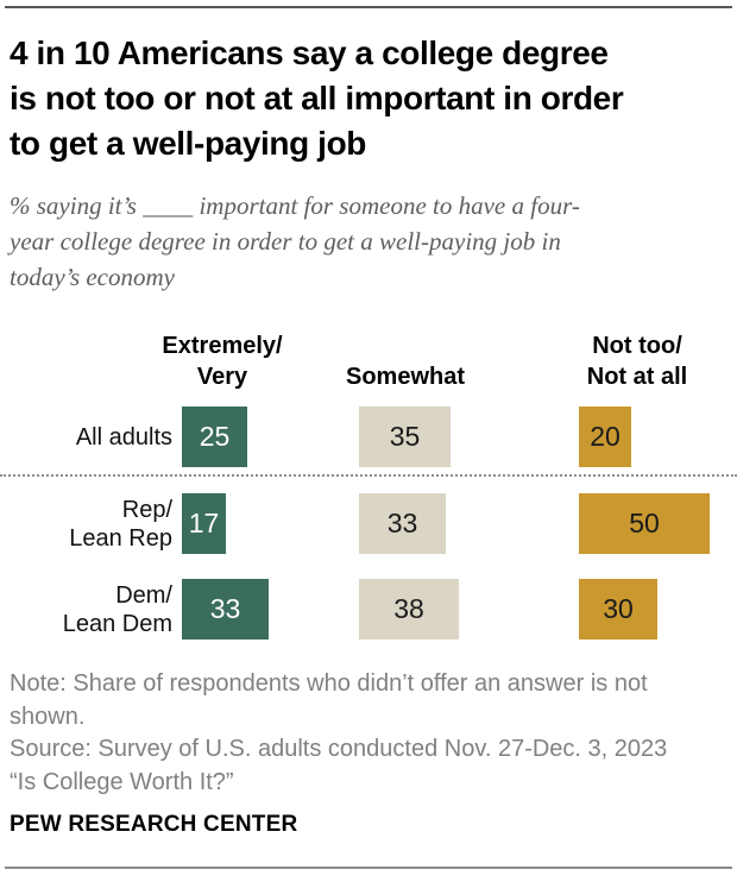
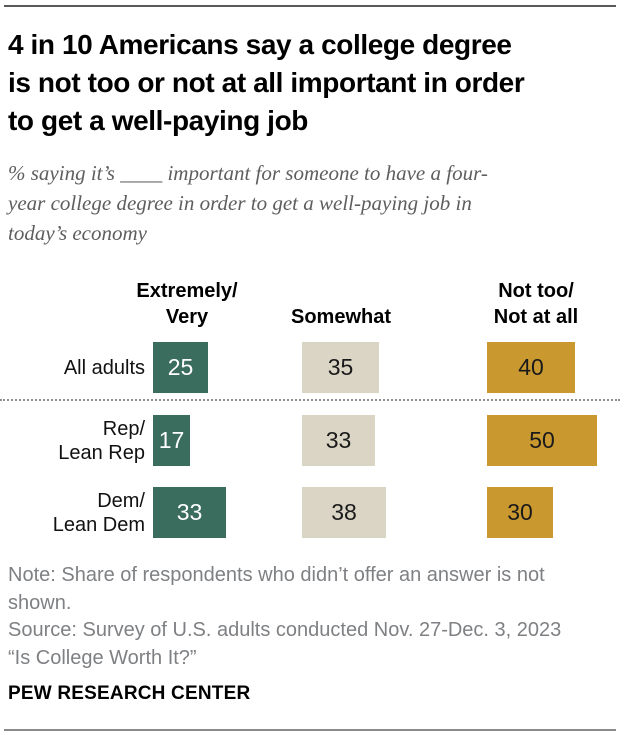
Not too/Not at all/All adults: 20 -> 40
